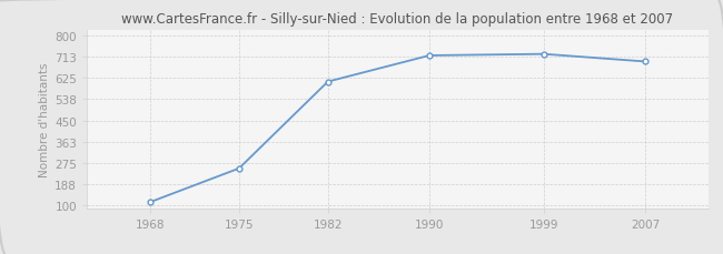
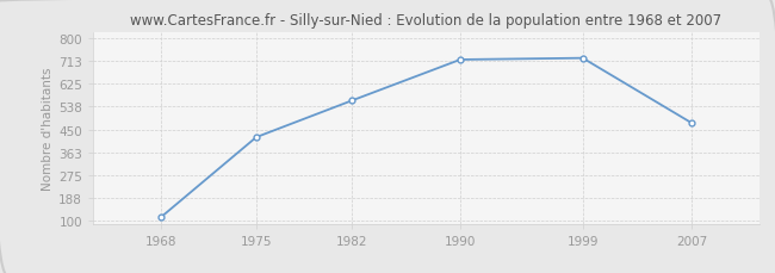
1975: 252 -> 420
1982: 610 -> 560
2007: 693 -> 475
